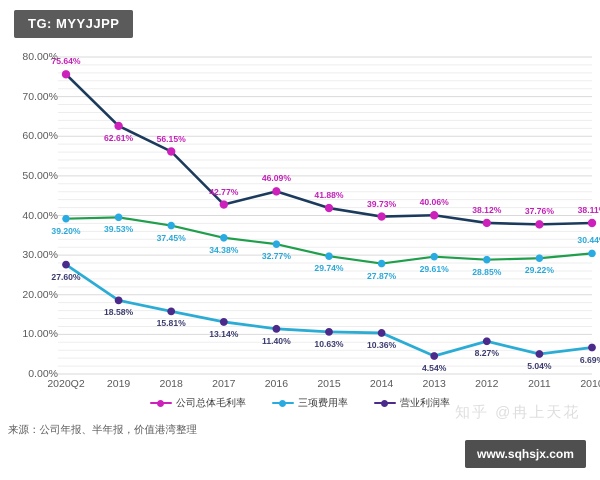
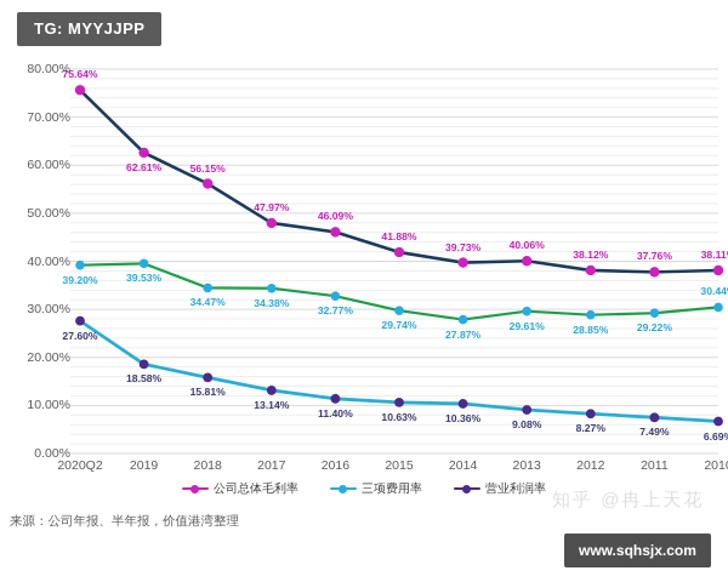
三项费用率/2018: 37.45% -> 34.47%
公司总体毛利率/2017: 42.77% -> 47.97%
营业利润率/2013: 4.54% -> 9.08%
营业利润率/2011: 5.04% -> 7.49%
